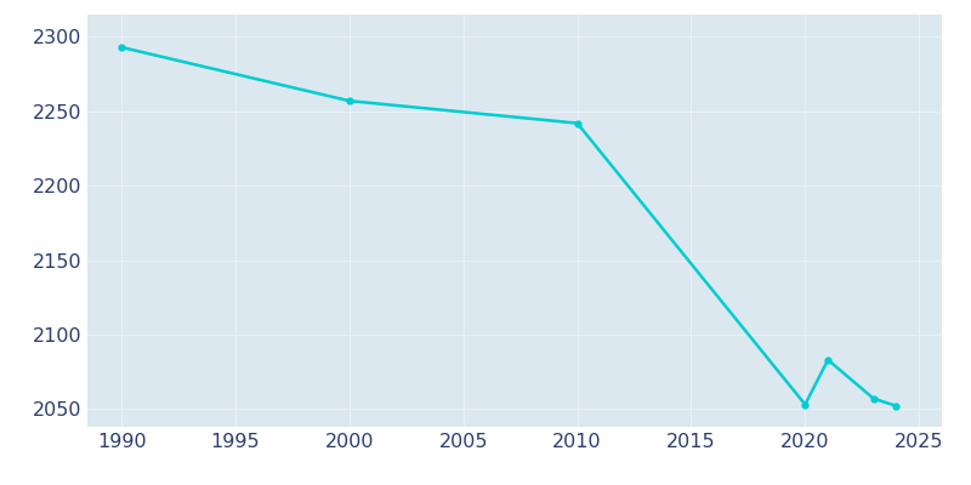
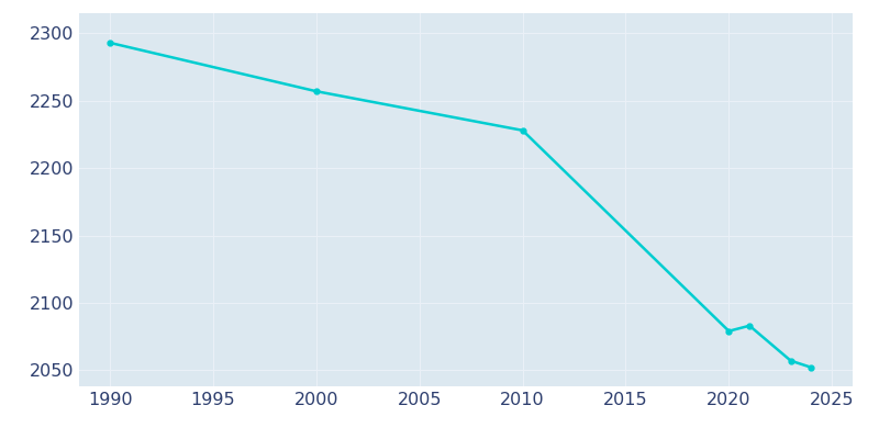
2010: 2242 -> 2228
2020: 2053 -> 2079
